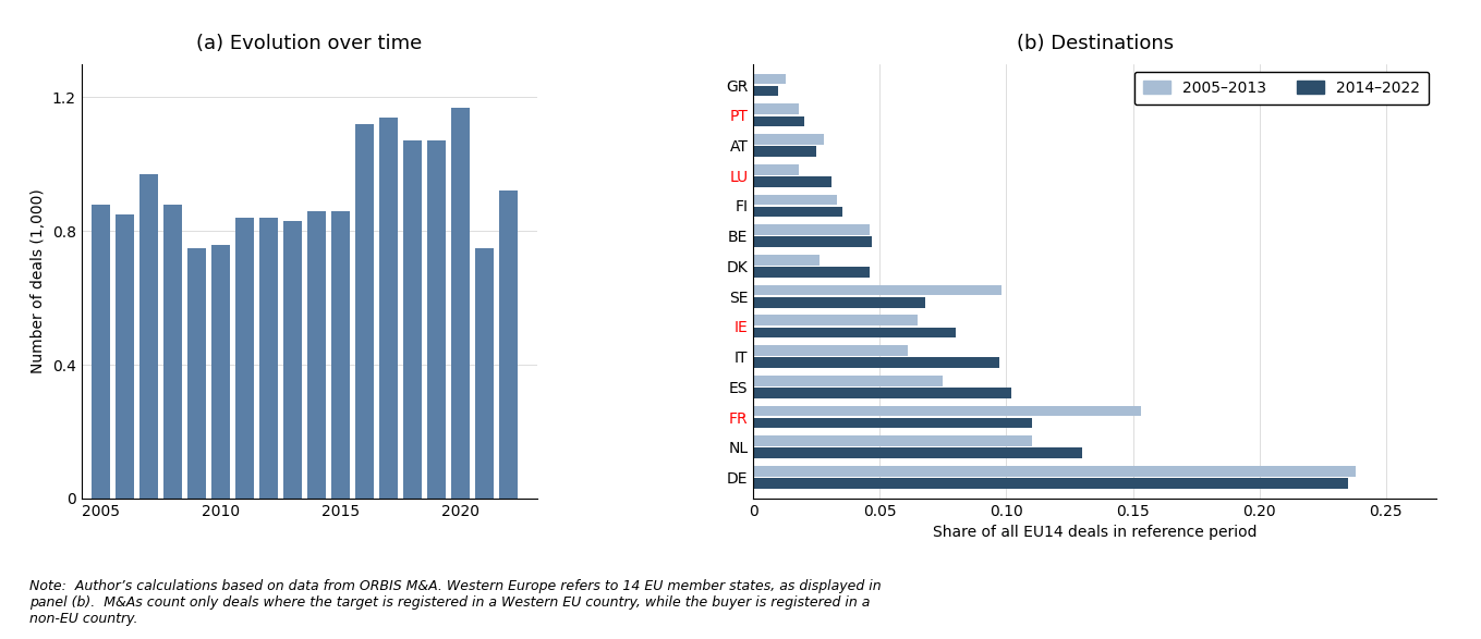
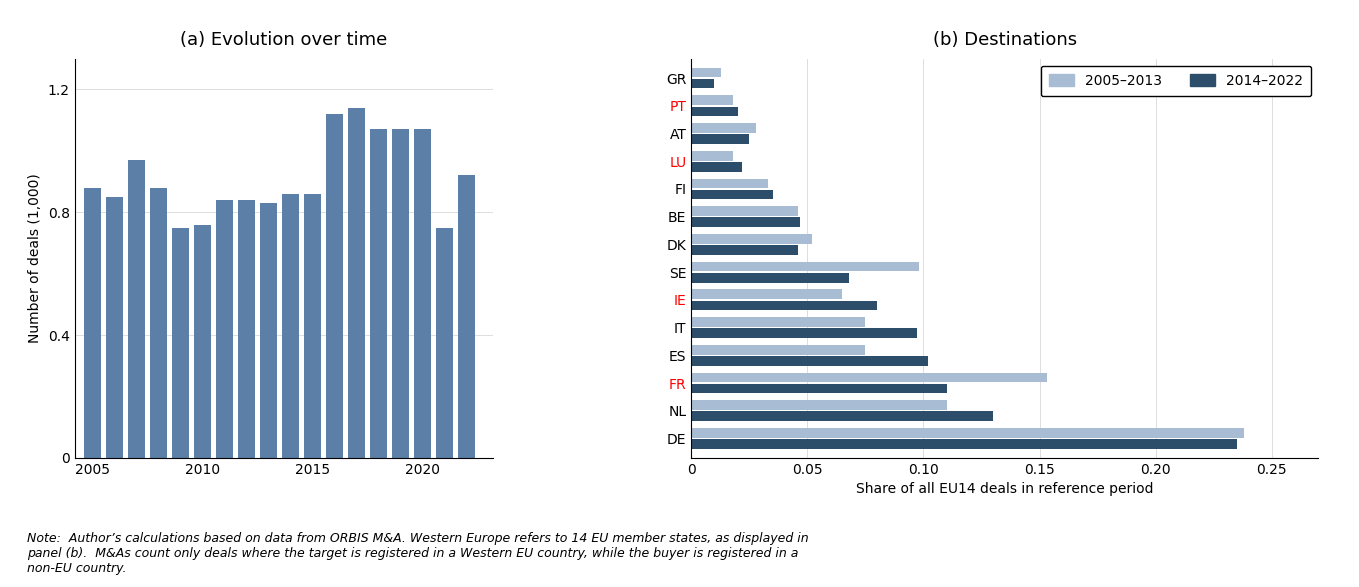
(a) Evolution over time/2020: 1.17 -> 1.07
(b) Destinations/2014–2022/LU: 0.031 -> 0.022
(b) Destinations/2005–2013/DK: 0.026 -> 0.052
(b) Destinations/2005–2013/IT: 0.061 -> 0.075
